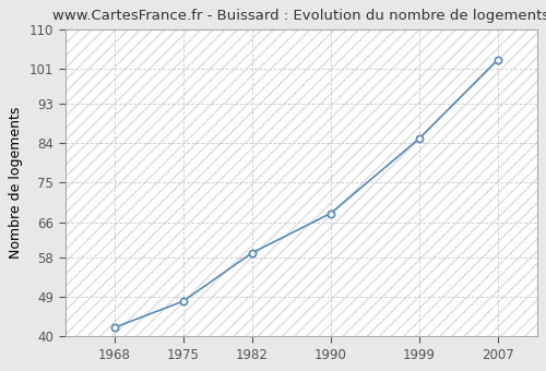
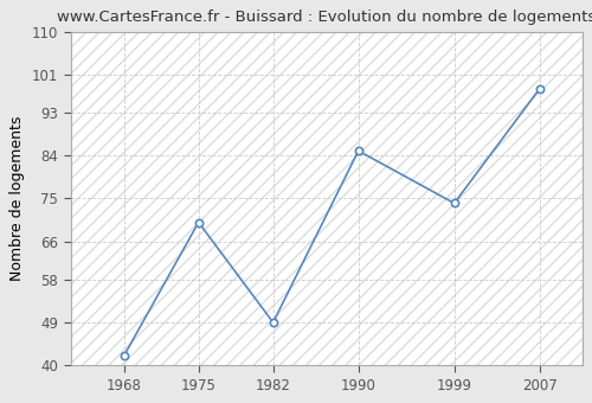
1975: 48 -> 70
1982: 59 -> 49
1990: 68 -> 85
1999: 85 -> 74
2007: 103 -> 98
